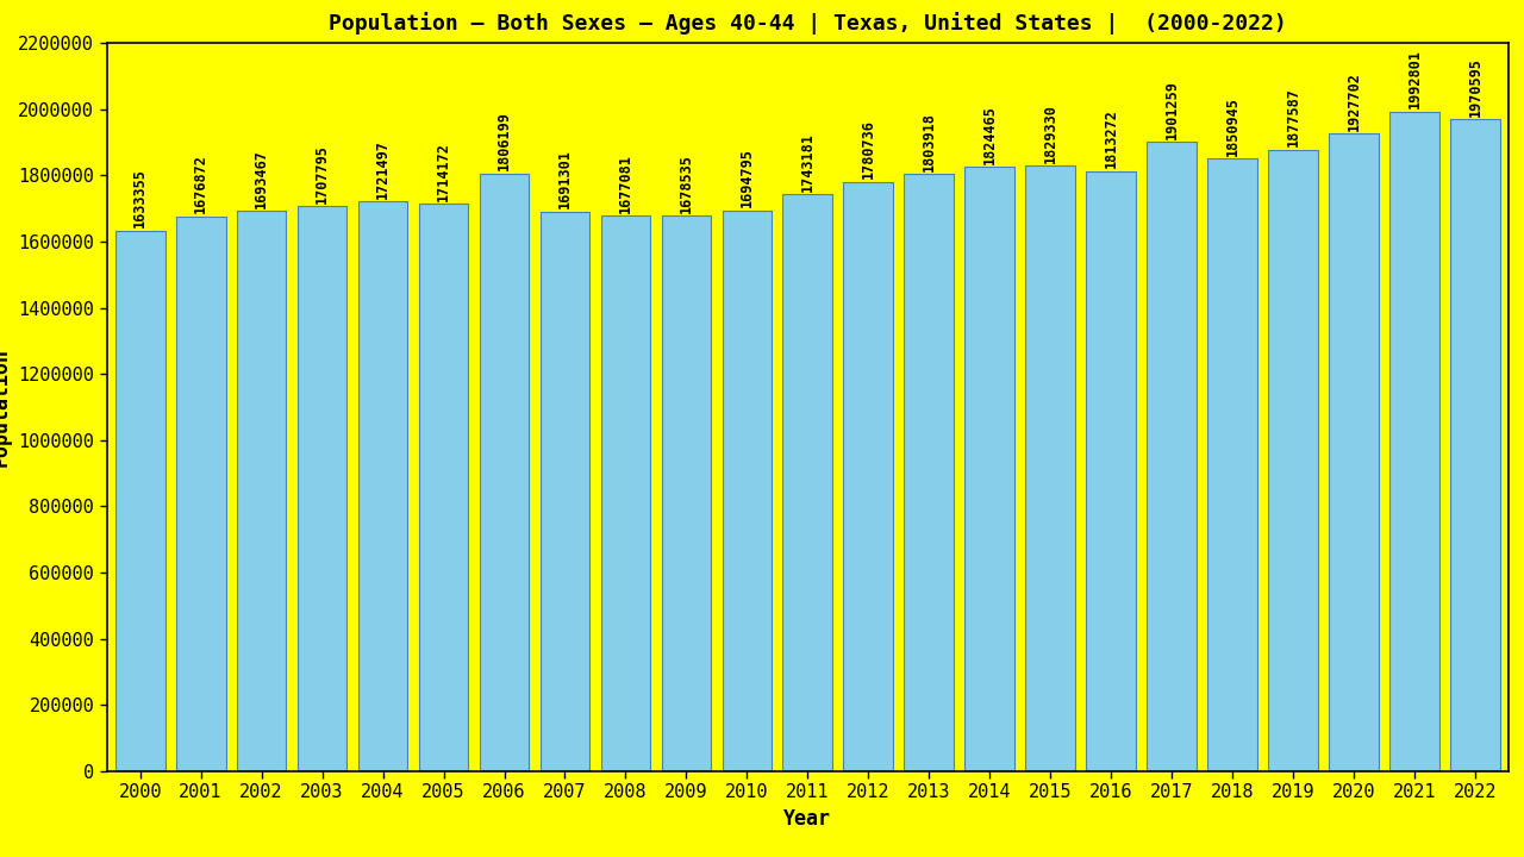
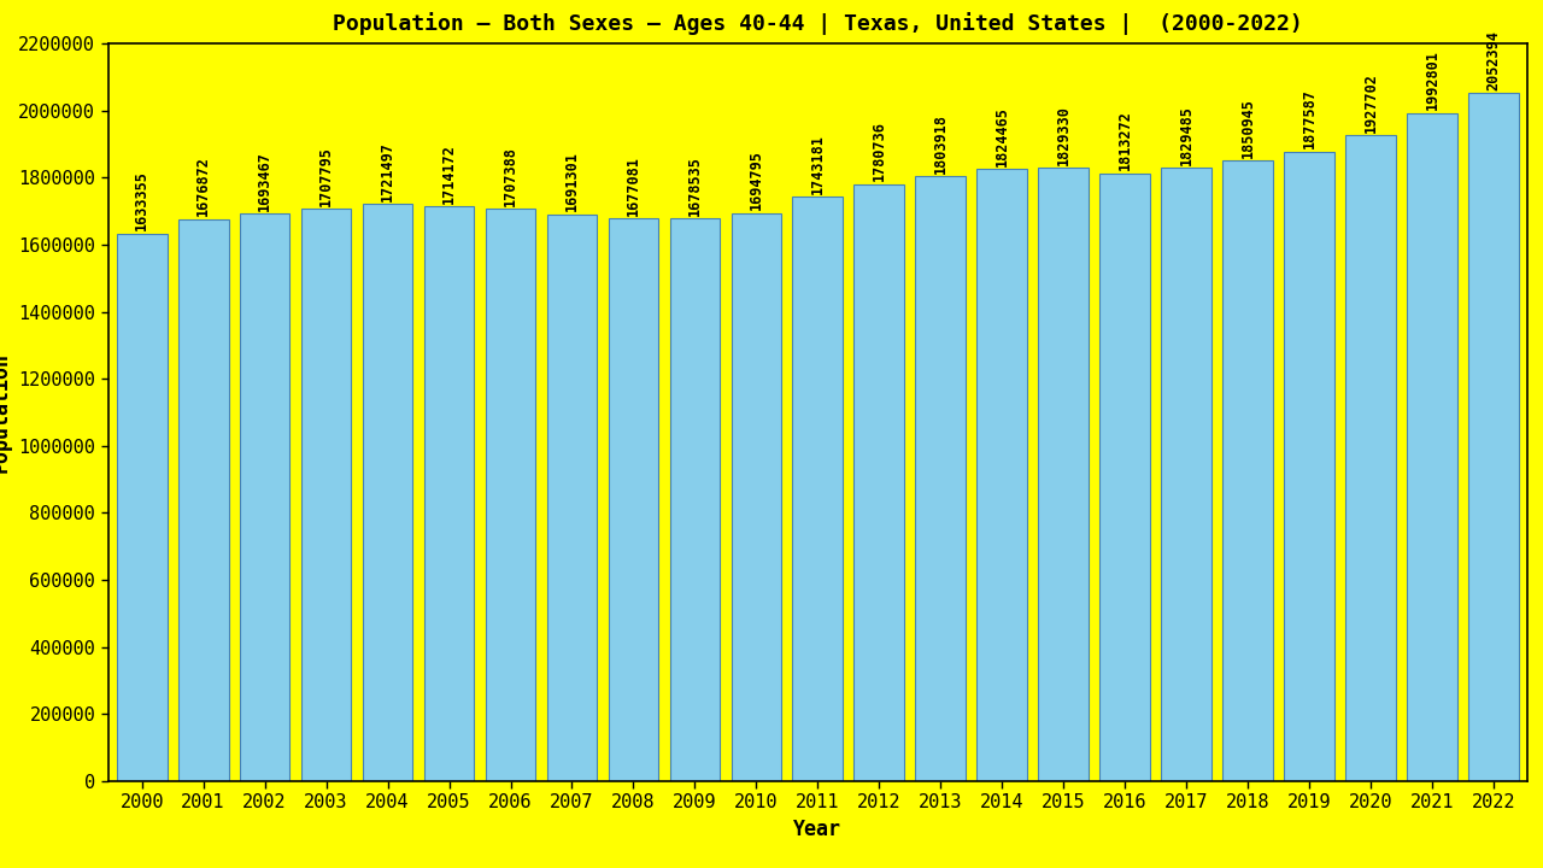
2006: 1806199 -> 1707388
2017: 1901259 -> 1829485
2022: 1970595 -> 2052394
